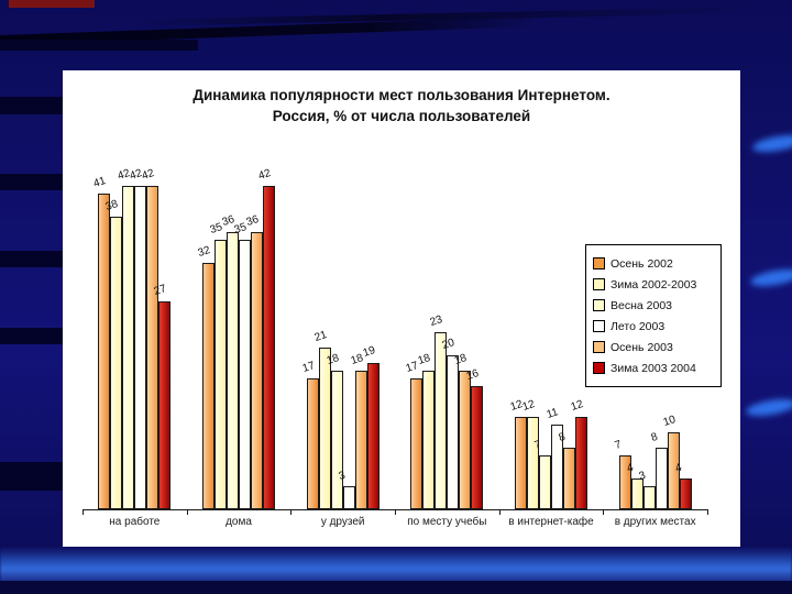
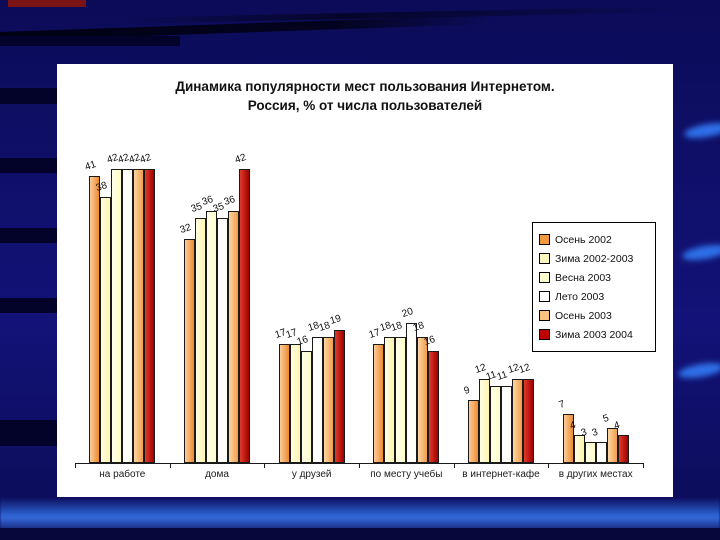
Зима 2003 2004/на работе: 27 -> 42
Зима 2002-2003/у друзей: 21 -> 17
Весна 2003/у друзей: 18 -> 16
Лето 2003/у друзей: 3 -> 18
Весна 2003/по месту учебы: 23 -> 18
Осень 2002/в интернет-кафе: 12 -> 9
Весна 2003/в интернет-кафе: 7 -> 11
Осень 2003/в интернет-кафе: 8 -> 12
Лето 2003/в других местах: 8 -> 3
Осень 2003/в других местах: 10 -> 5
